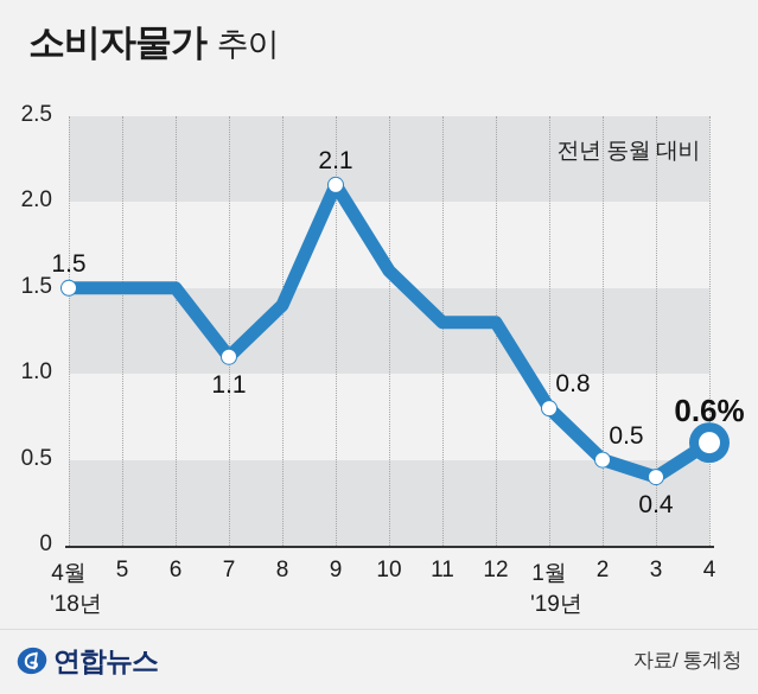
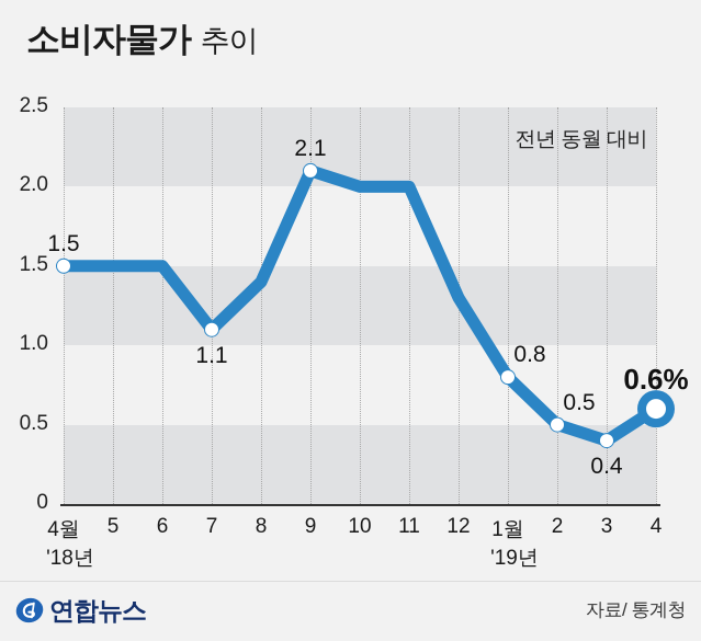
10: 1.6 -> 2.0
11: 1.3 -> 2.0
